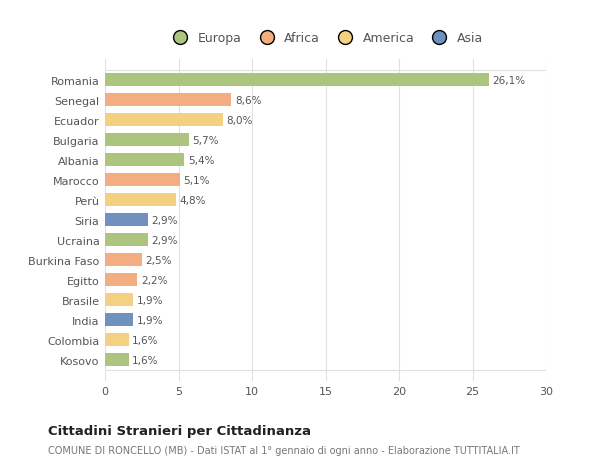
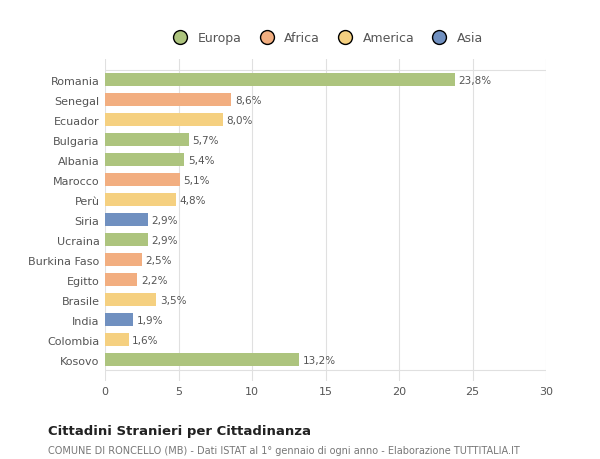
Romania: 26,1% -> 23,8%
Brasile: 1,9% -> 3,5%
Kosovo: 1,6% -> 13,2%
